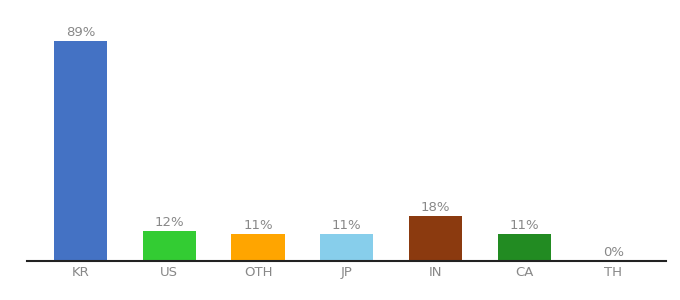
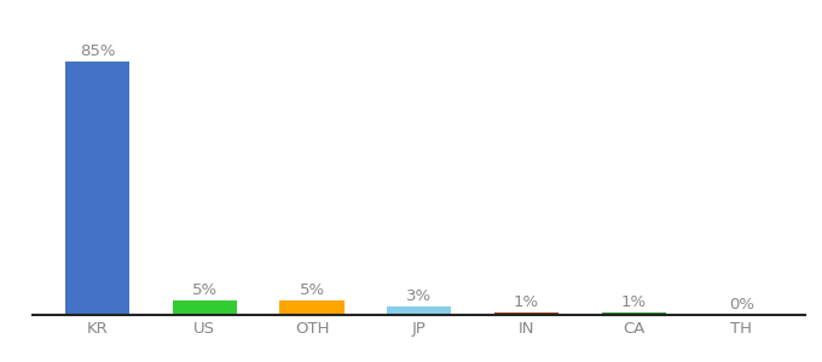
KR: 89% -> 85%
US: 12% -> 5%
OTH: 11% -> 5%
JP: 11% -> 3%
IN: 18% -> 1%
CA: 11% -> 1%
